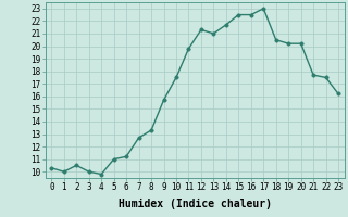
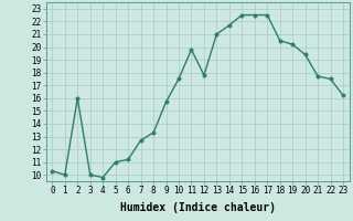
2: 10.5 -> 16.0
12: 21.3 -> 17.8
17: 23.0 -> 22.5
20: 20.2 -> 19.4
